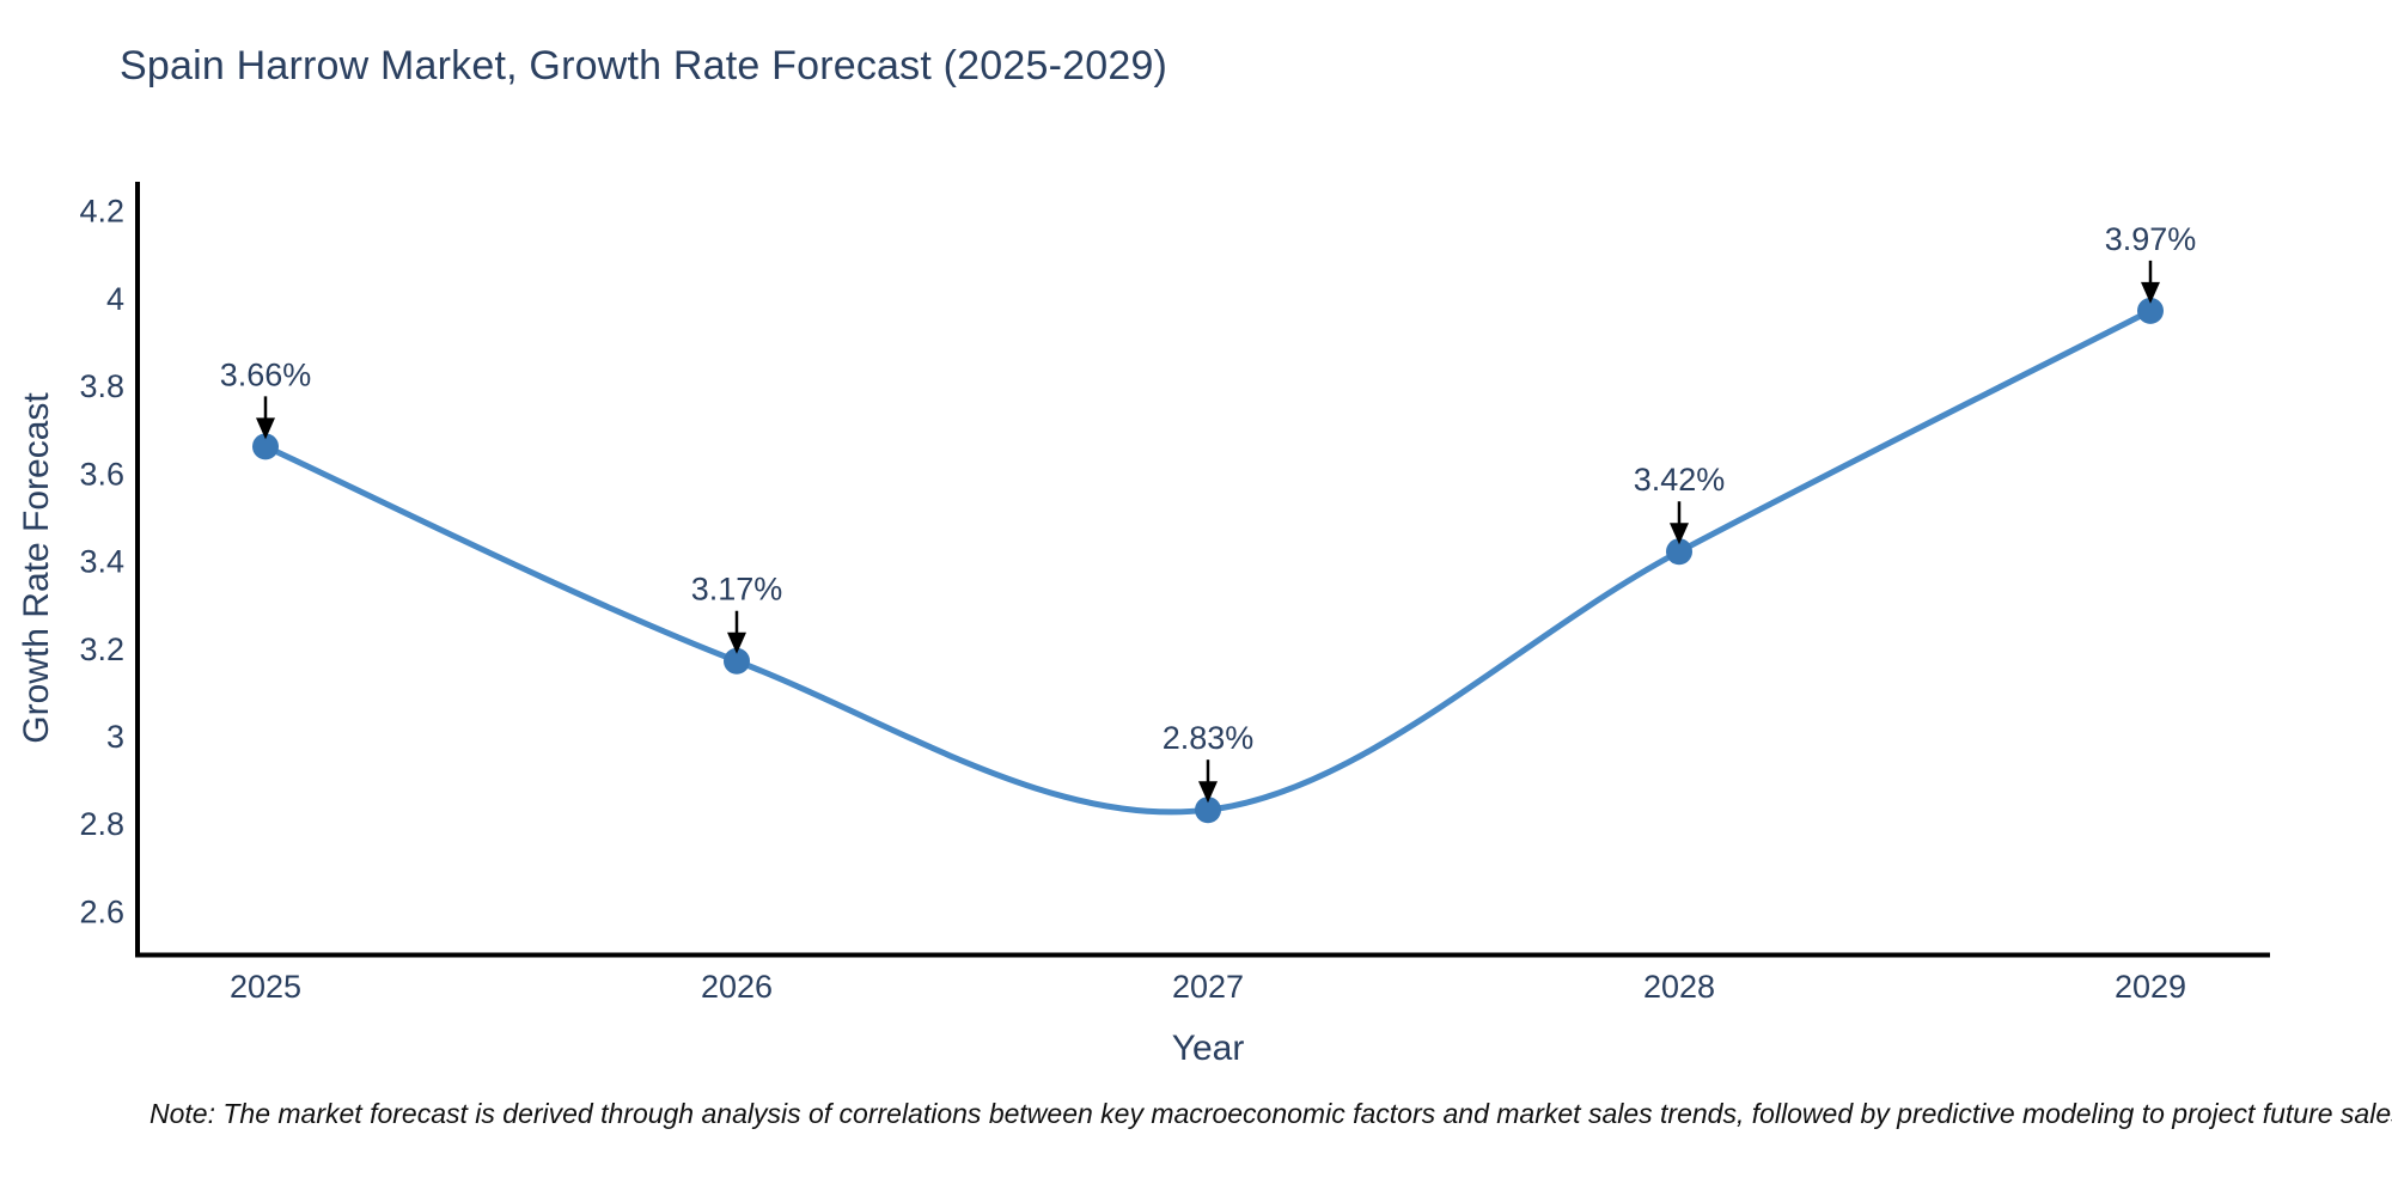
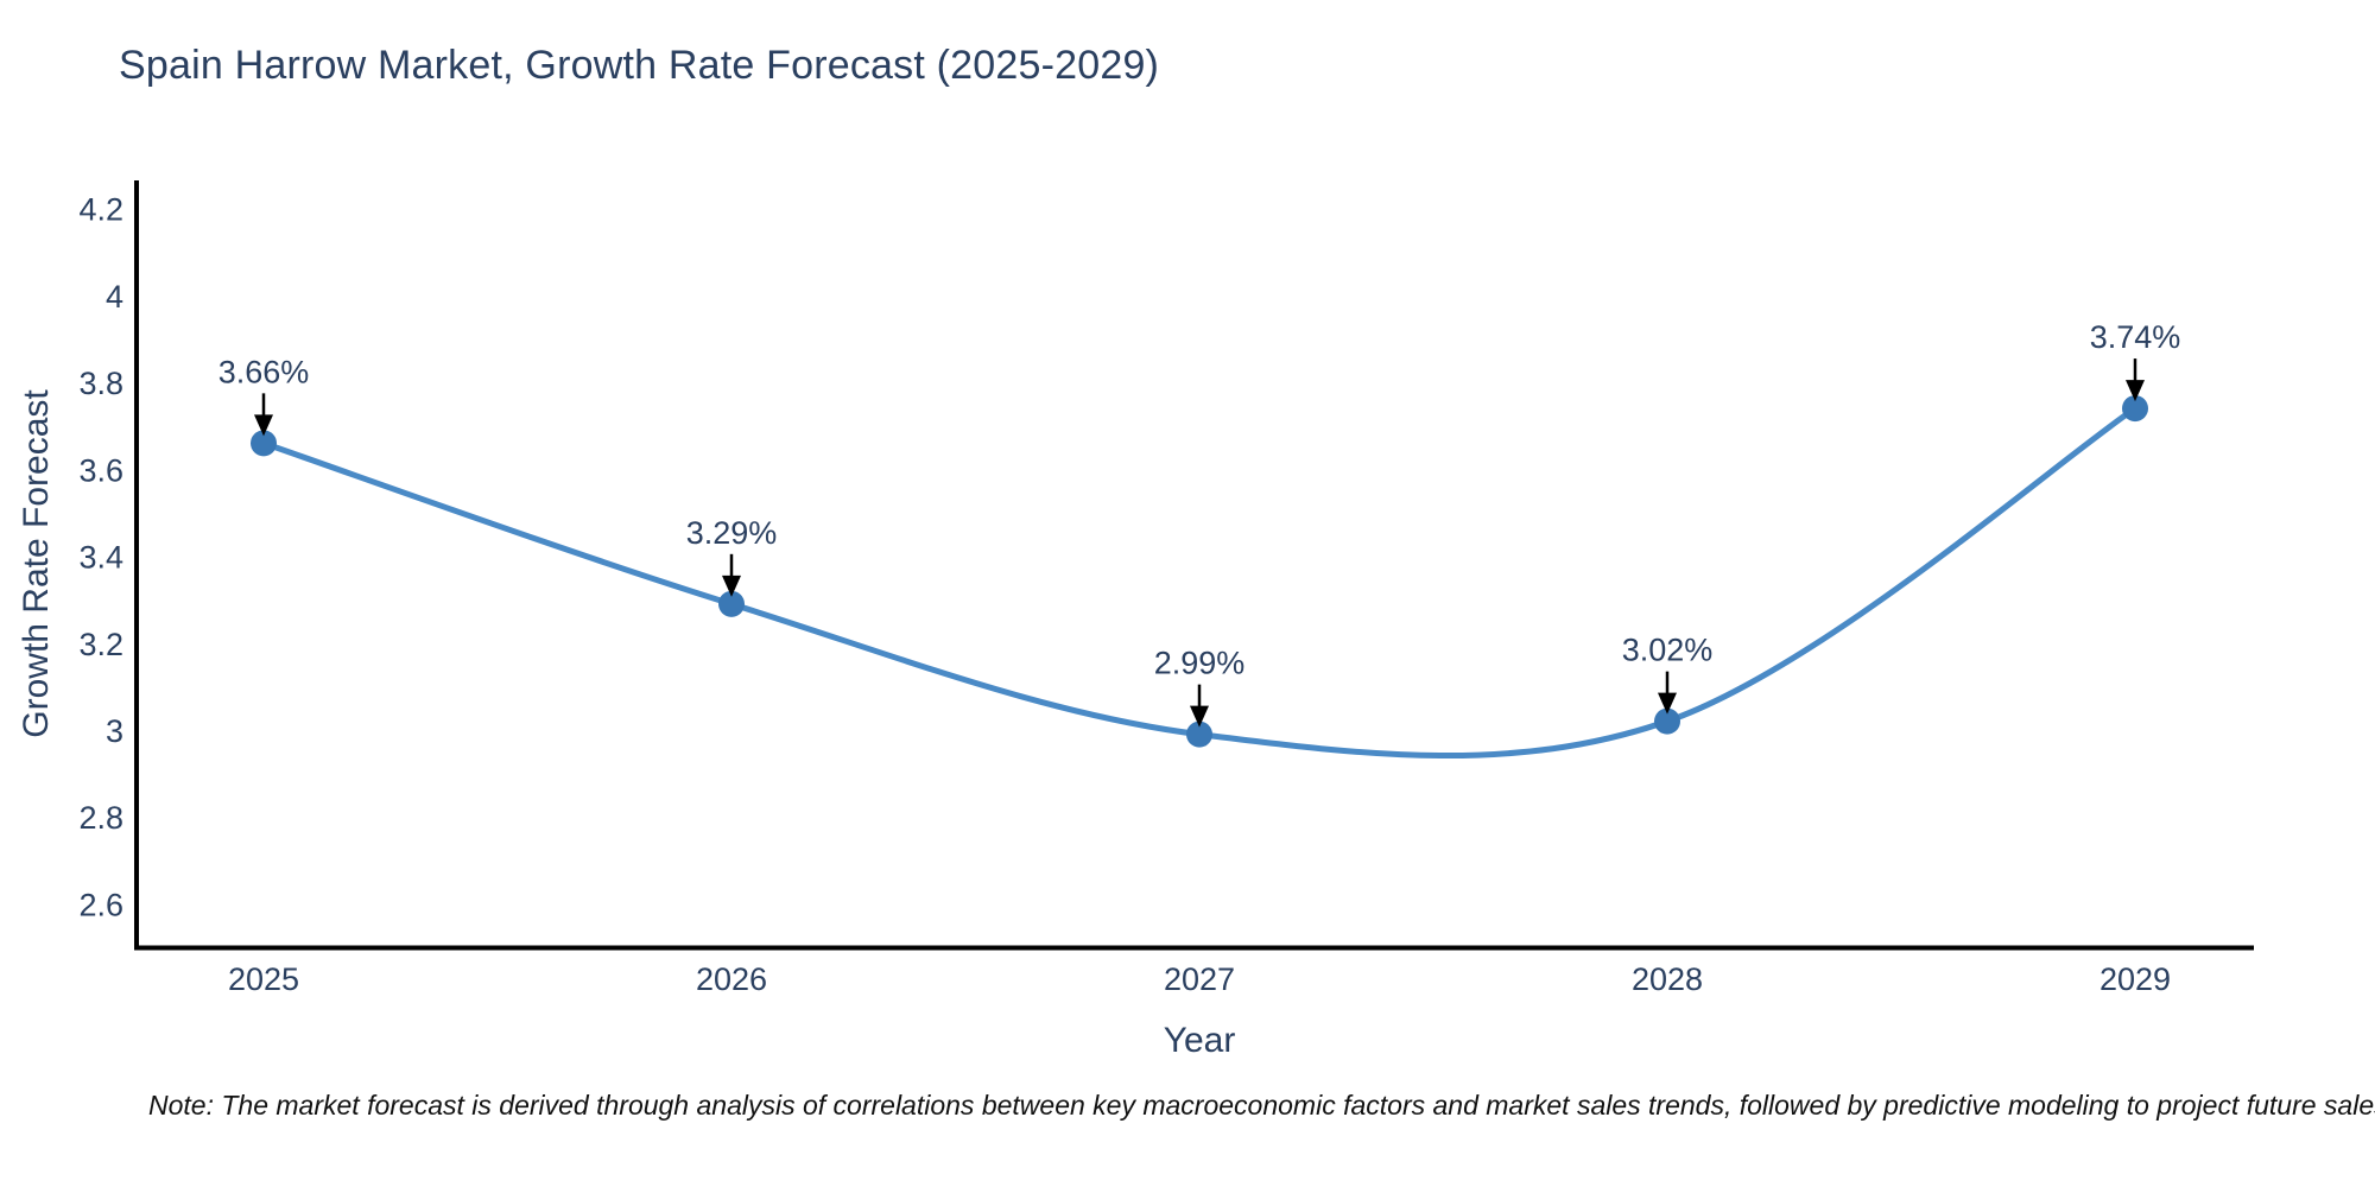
2026: 3.17% -> 3.29%
2027: 2.83% -> 2.99%
2028: 3.42% -> 3.02%
2029: 3.97% -> 3.74%
